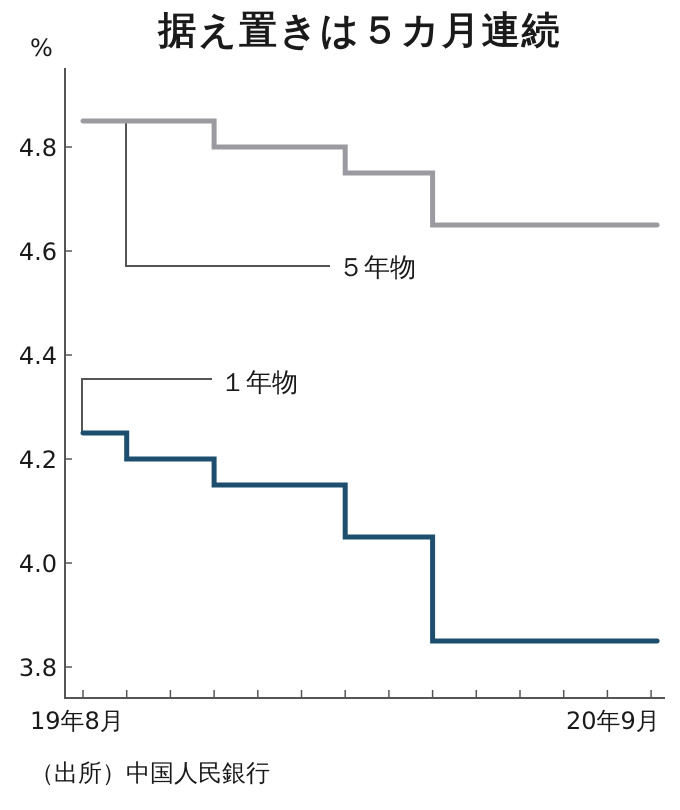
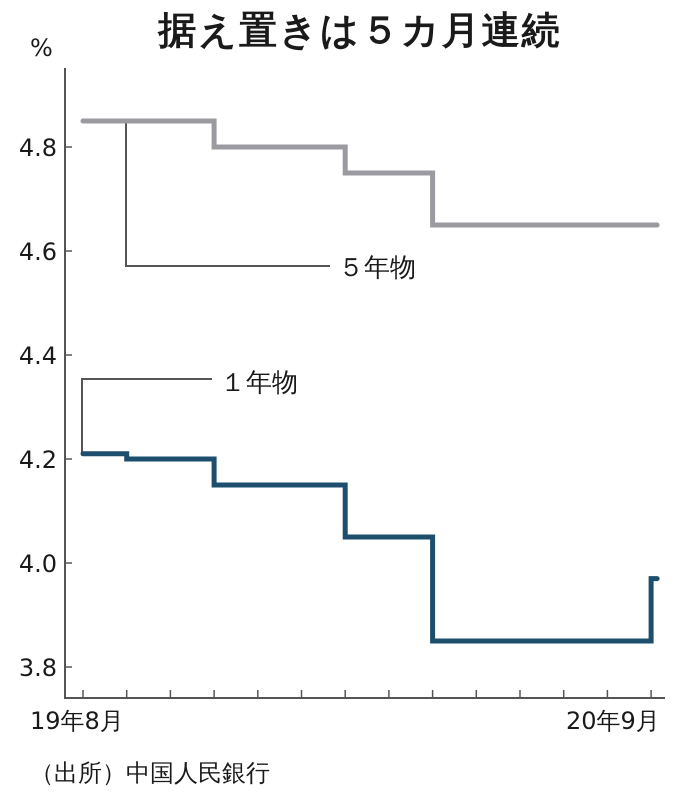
１年物/19年8月: 4.25 -> 4.21
１年物/20年9月: 3.85 -> 3.97
